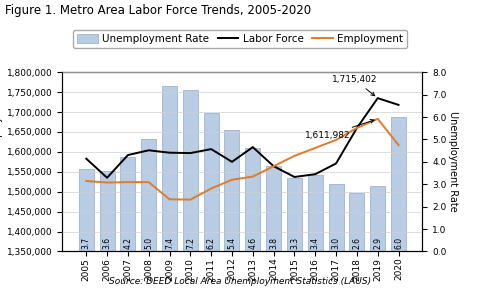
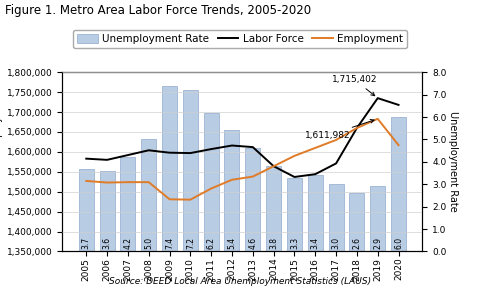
Labor Force/2006: 1,535,000 -> 1,580,000
Labor Force/2012: 1,575,000 -> 1,616,000
